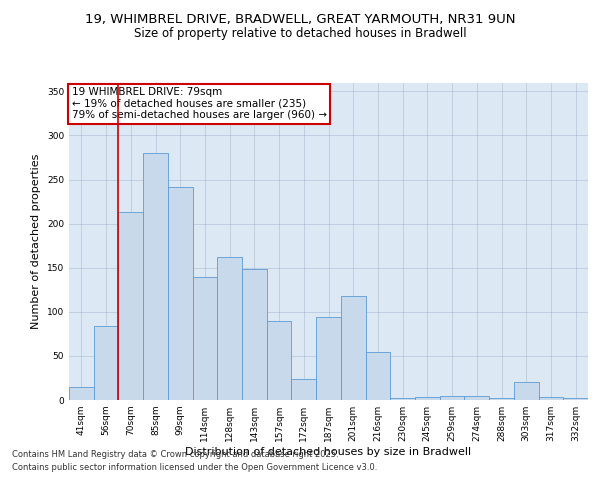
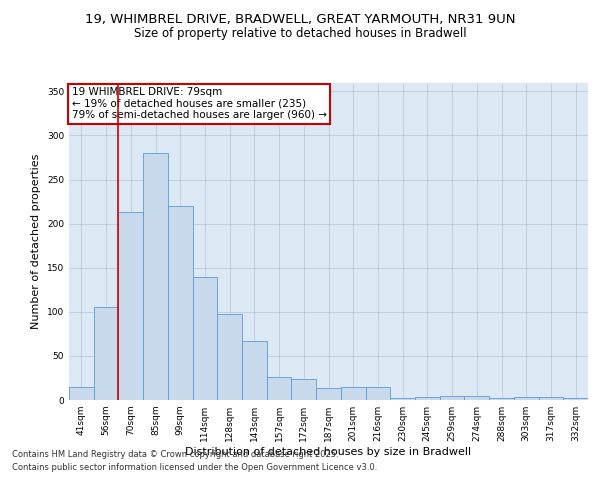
56sqm: 84 -> 105
99sqm: 242 -> 220
128sqm: 162 -> 97
143sqm: 148 -> 67
157sqm: 90 -> 26
187sqm: 94 -> 14
201sqm: 118 -> 15
216sqm: 54 -> 15
303sqm: 20 -> 3
